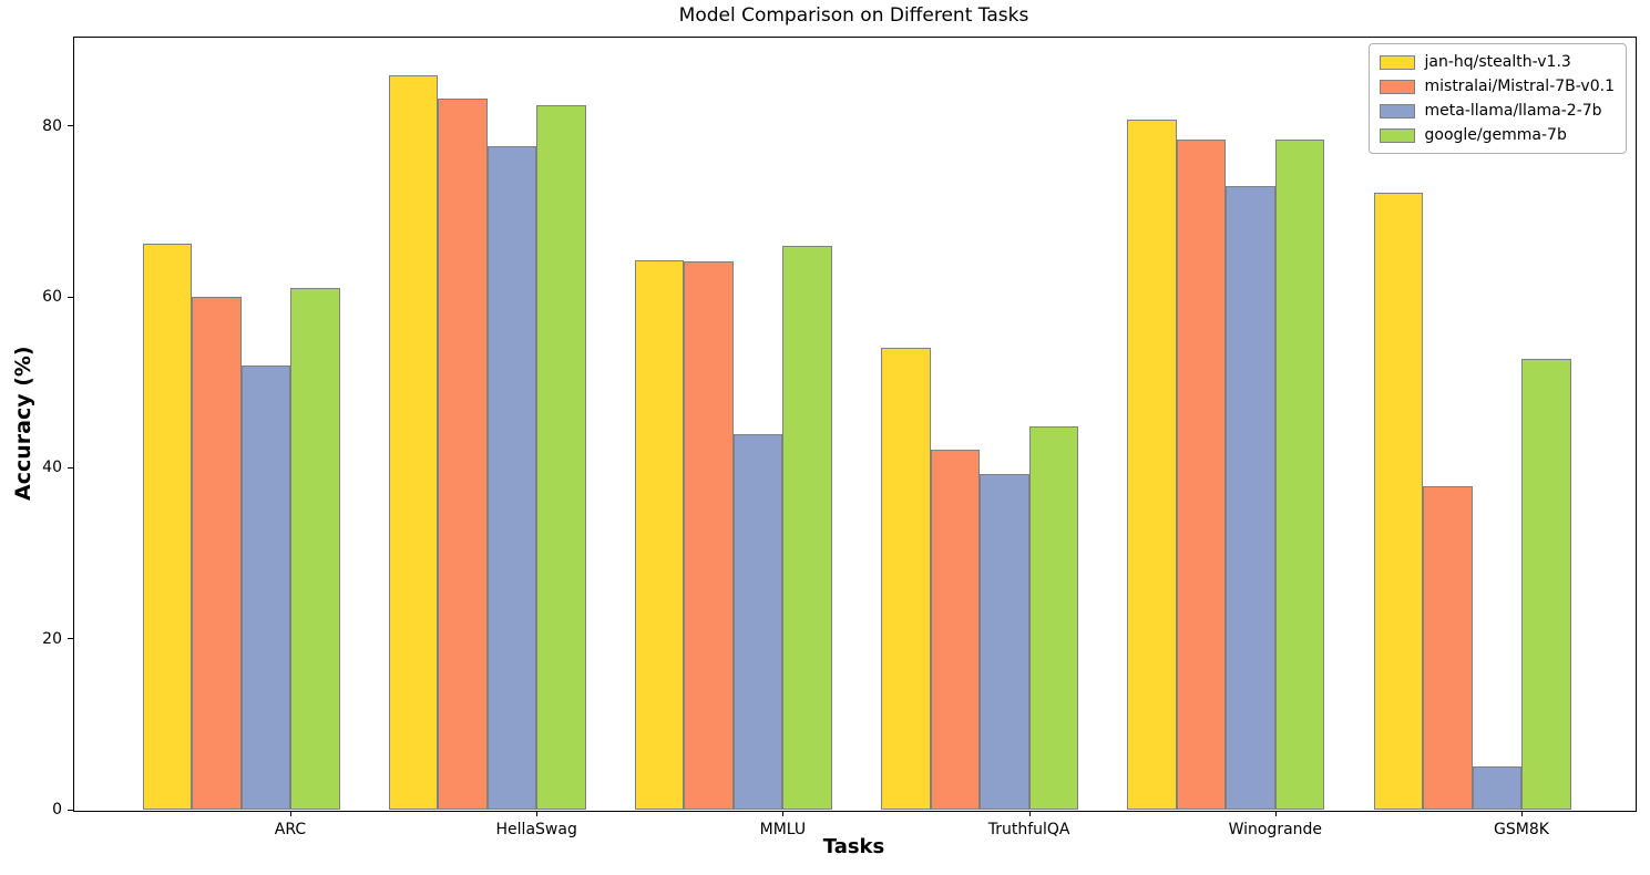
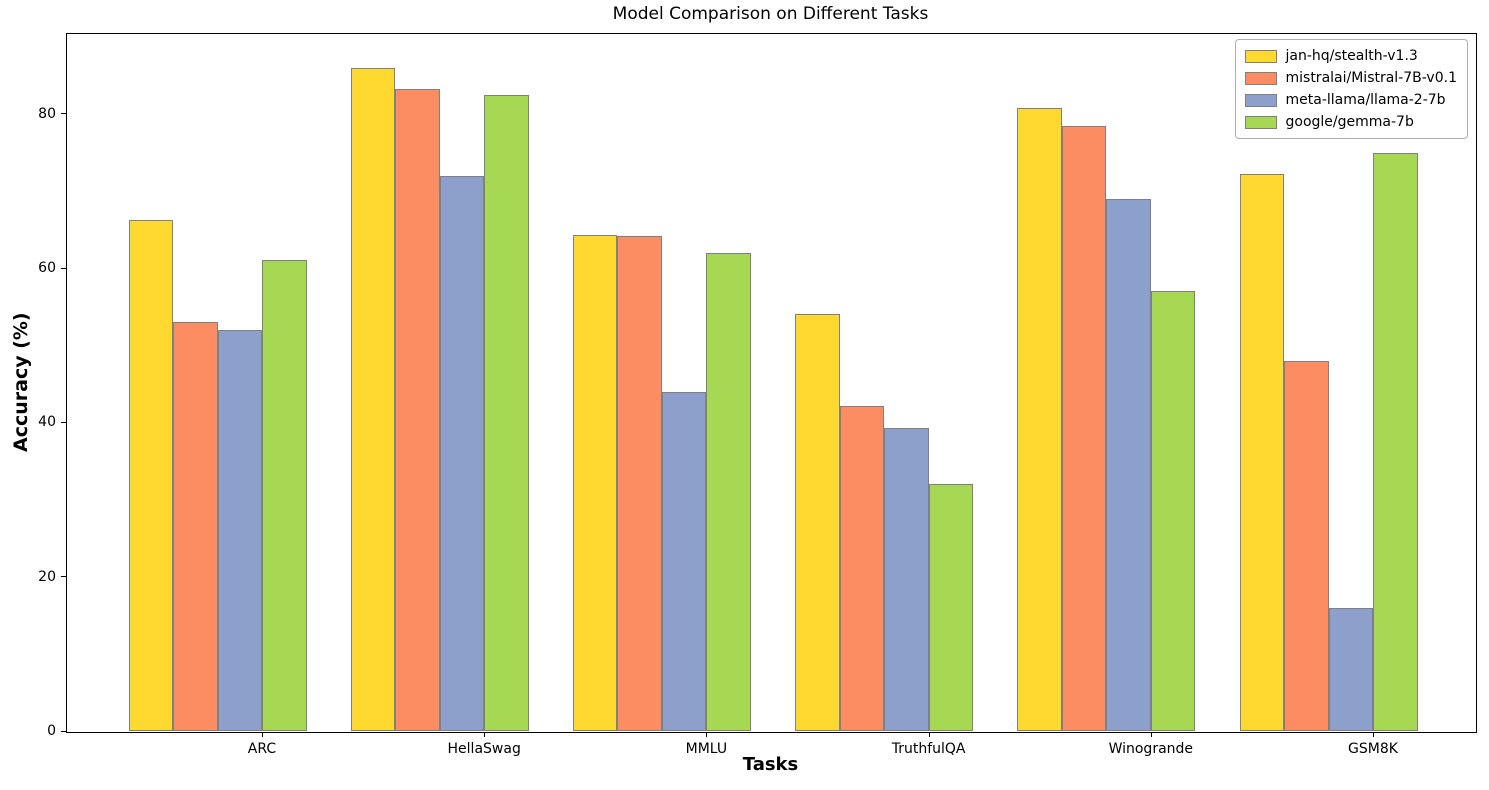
mistralai/Mistral-7B-v0.1/ARC: 60 -> 53
meta-llama/llama-2-7b/HellaSwag: 78 -> 72
google/gemma-7b/MMLU: 66 -> 62
google/gemma-7b/TruthfulQA: 45 -> 32
meta-llama/llama-2-7b/Winogrande: 73 -> 69
google/gemma-7b/Winogrande: 78 -> 57
mistralai/Mistral-7B-v0.1/GSM8K: 38 -> 48
meta-llama/llama-2-7b/GSM8K: 5 -> 16
google/gemma-7b/GSM8K: 53 -> 75
